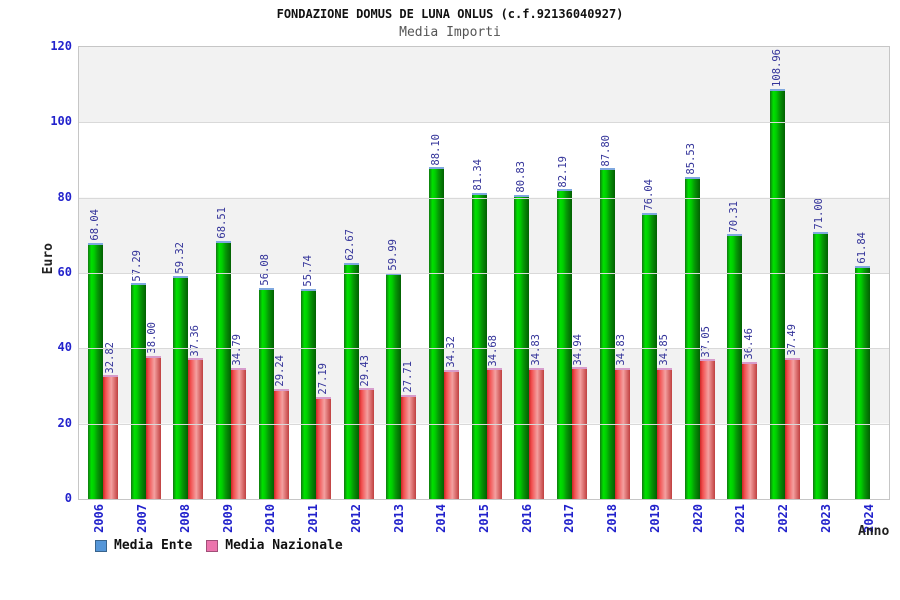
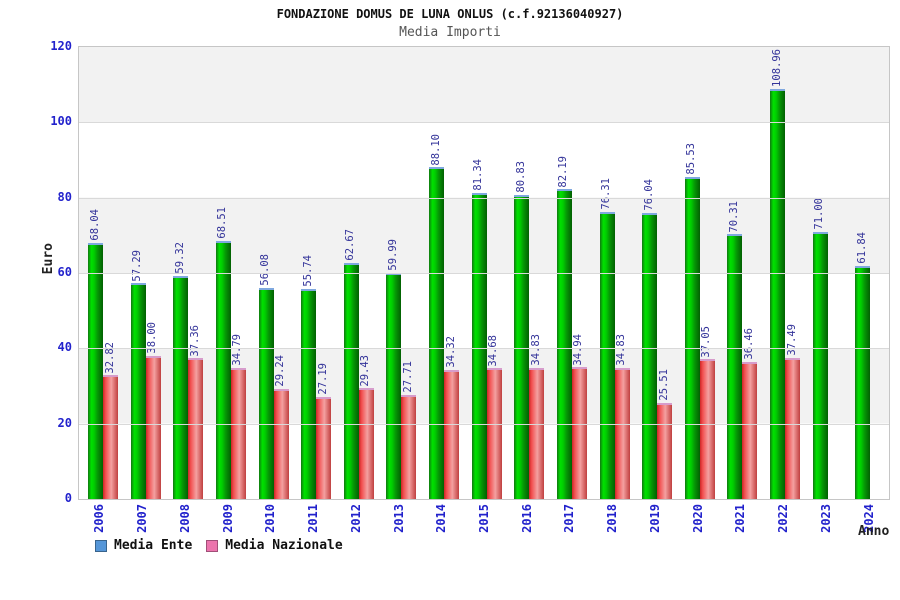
Media Ente/2018: 87.80 -> 76.31
Media Nazionale/2019: 34.85 -> 25.51
